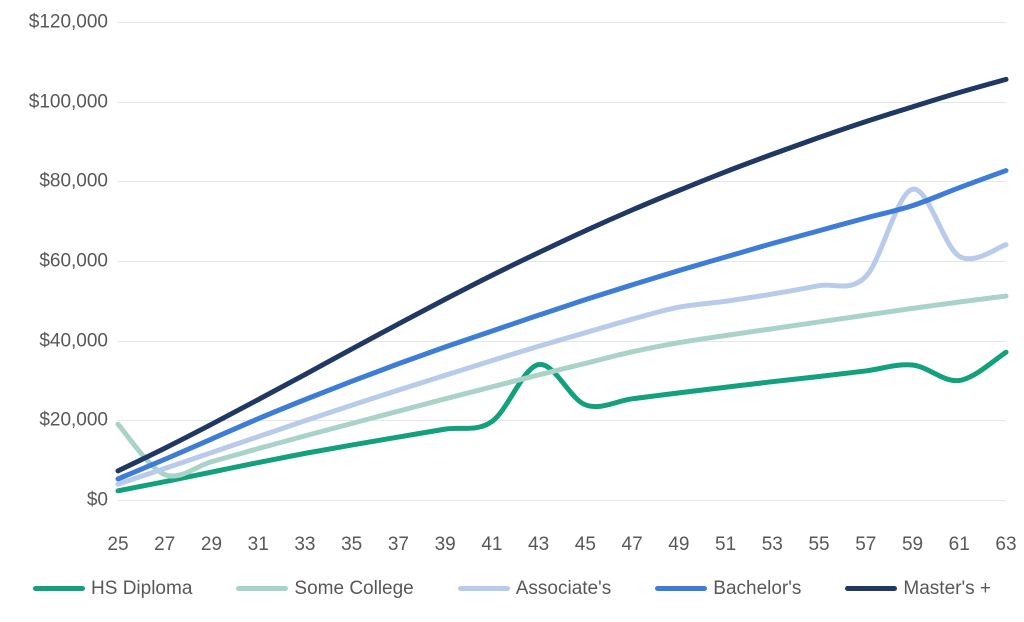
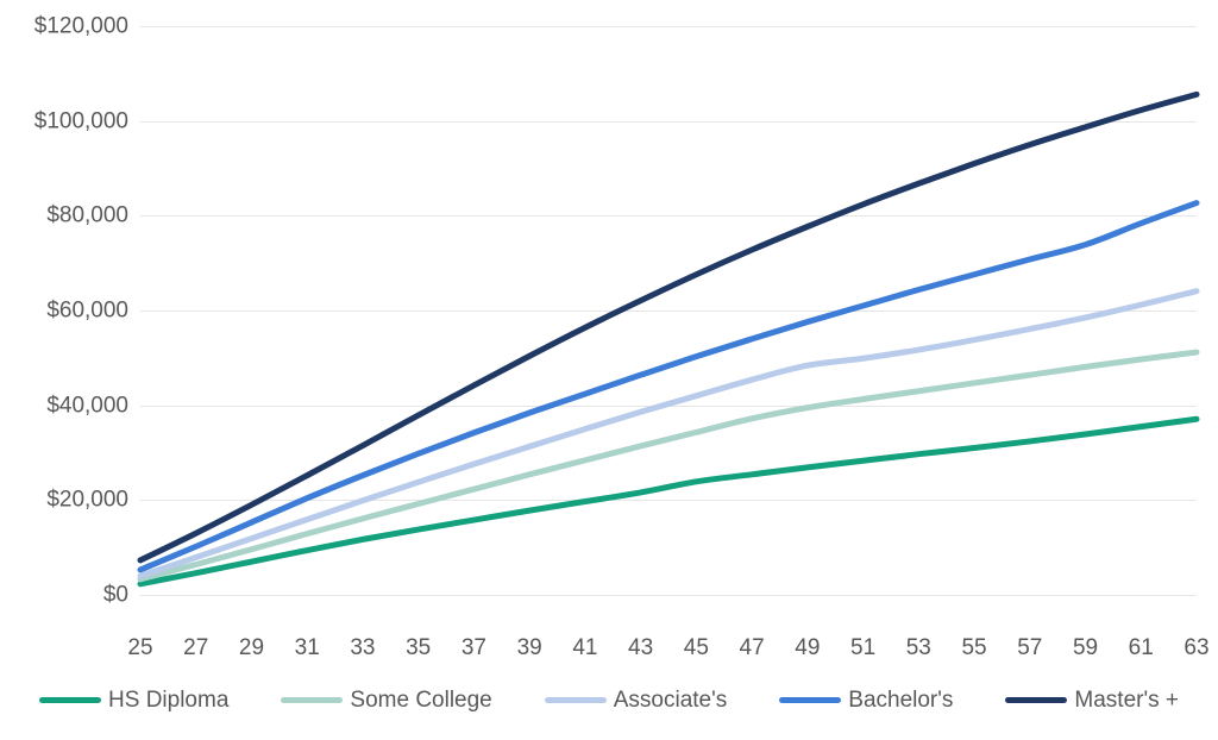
Some College/25: $19000 -> $3000
HS Diploma/43: $34000 -> $22000
Associate's/59: $78000 -> $58000
HS Diploma/61: $30000 -> $36000
